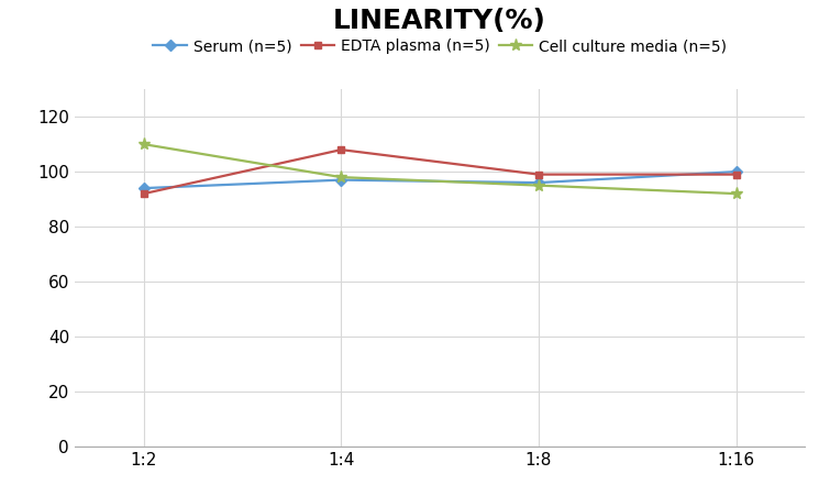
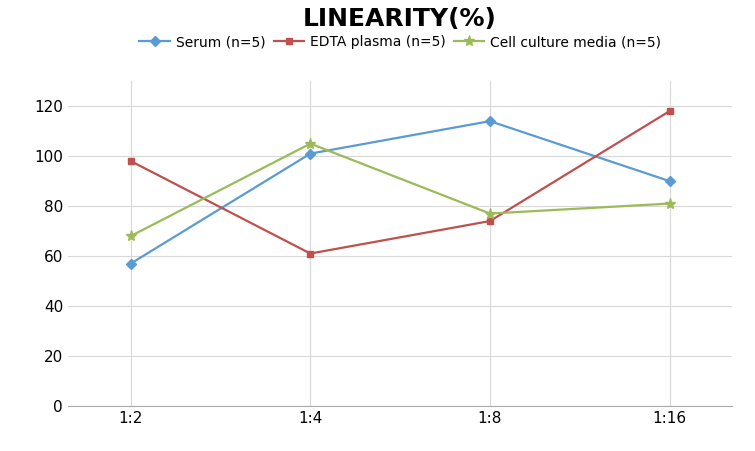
Serum (n=5)/1:2: 94 -> 57
EDTA plasma (n=5)/1:2: 92 -> 98
Cell culture media (n=5)/1:2: 110 -> 68
Serum (n=5)/1:4: 97 -> 101
EDTA plasma (n=5)/1:4: 108 -> 61
Cell culture media (n=5)/1:4: 98 -> 105
Serum (n=5)/1:8: 96 -> 114
EDTA plasma (n=5)/1:8: 99 -> 74
Cell culture media (n=5)/1:8: 95 -> 77
Serum (n=5)/1:16: 100 -> 90
EDTA plasma (n=5)/1:16: 99 -> 118
Cell culture media (n=5)/1:16: 92 -> 81
